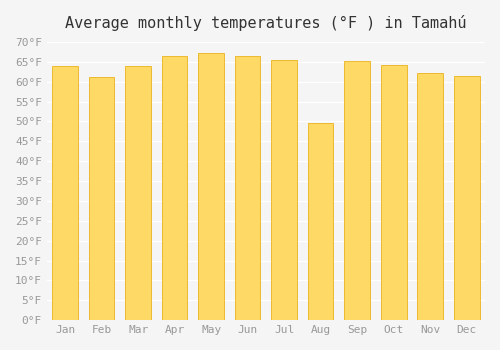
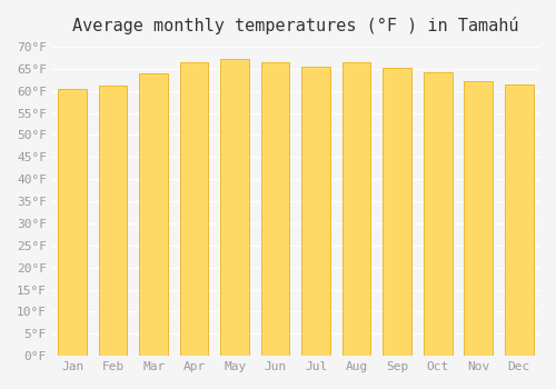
Jan: 64.0°F -> 60.3°F
Aug: 49.5°F -> 66.4°F
